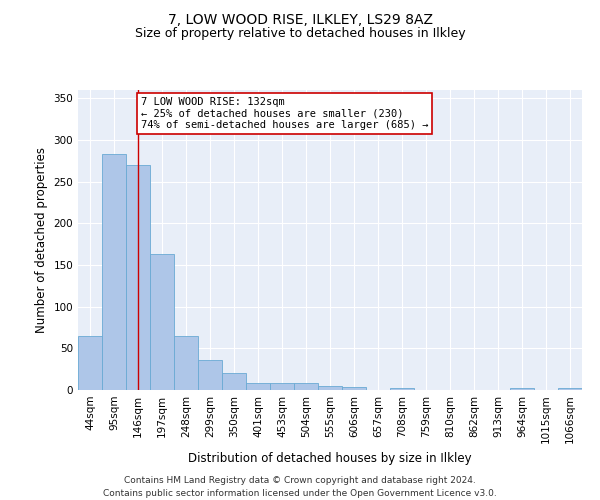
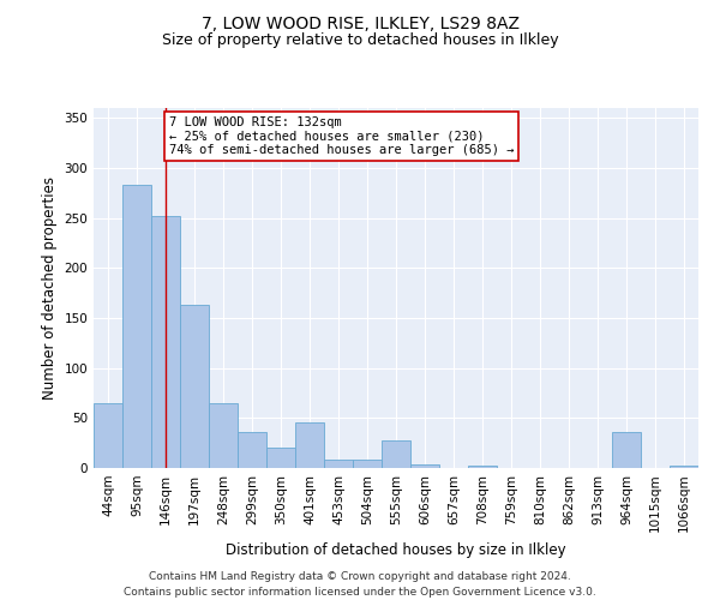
146sqm: 270 -> 252
401sqm: 8 -> 46
555sqm: 5 -> 28
964sqm: 3 -> 36
